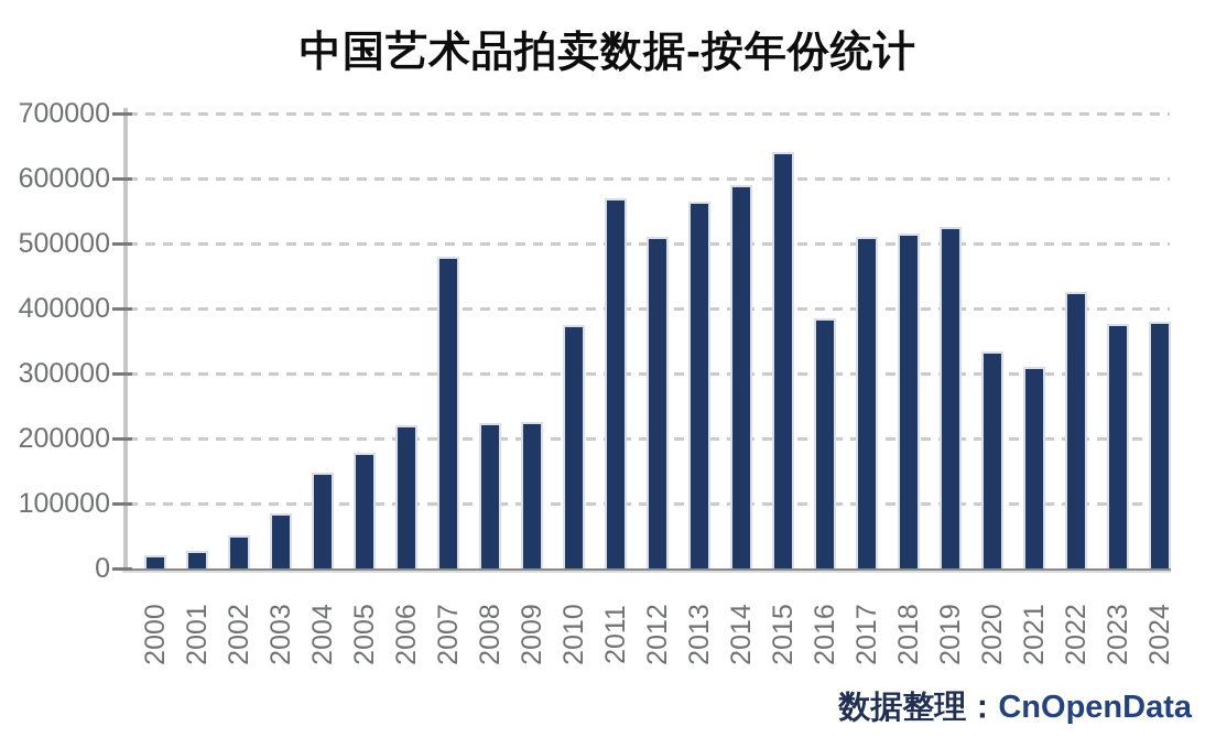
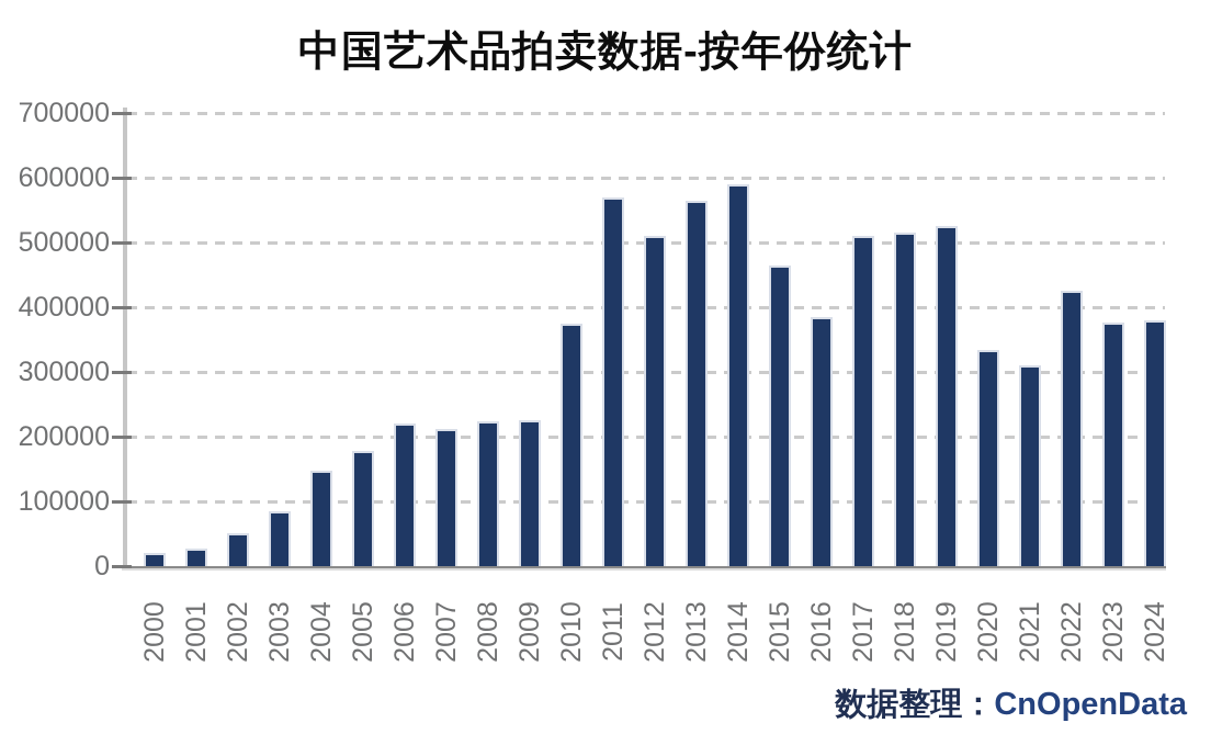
2007: 480000 -> 210000
2015: 640000 -> 460000
